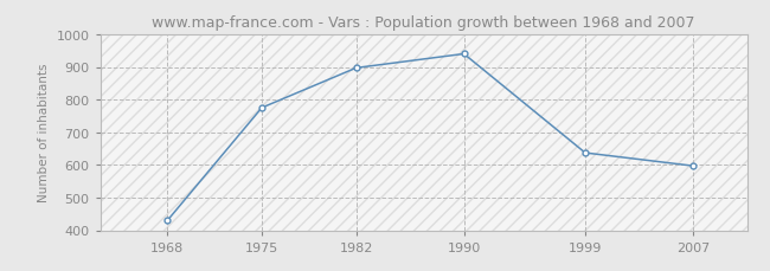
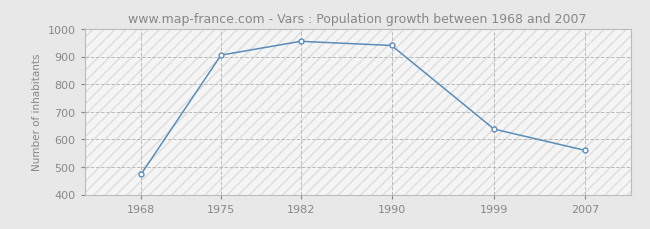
1968: 430 -> 475
1975: 775 -> 905
1982: 897 -> 955
2007: 597 -> 560
